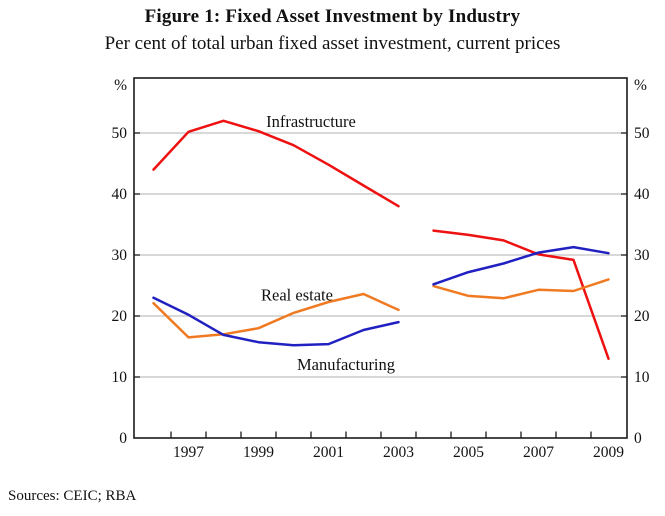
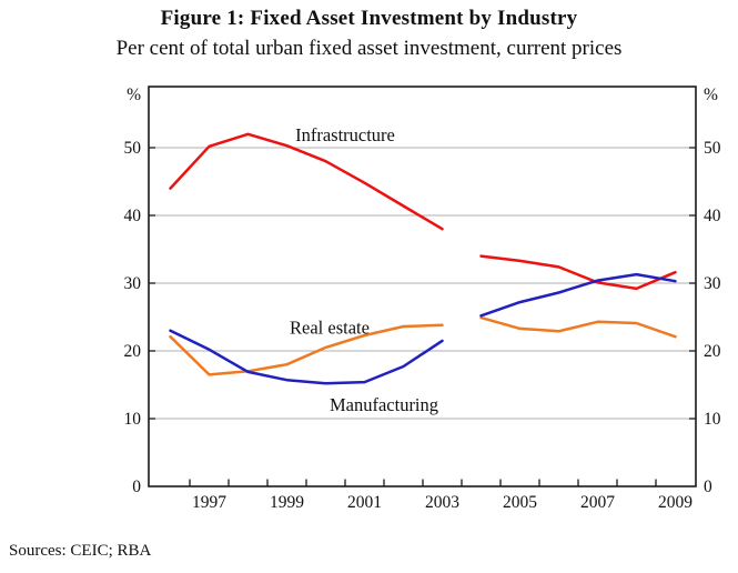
Real estate/2003: 21 -> 24
Manufacturing/2003: 19 -> 22
Infrastructure/2009: 13 -> 32
Real estate/2009: 26 -> 22
